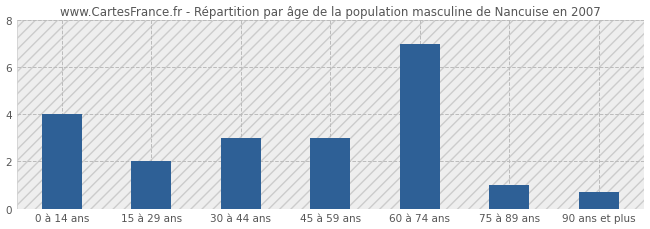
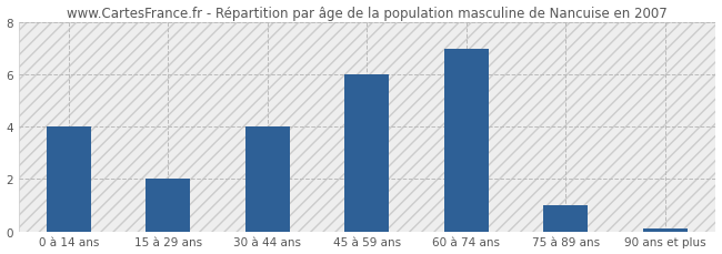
30 à 44 ans: 3.0 -> 4.0
45 à 59 ans: 3.0 -> 6.0
90 ans et plus: 0.7 -> 0.1
